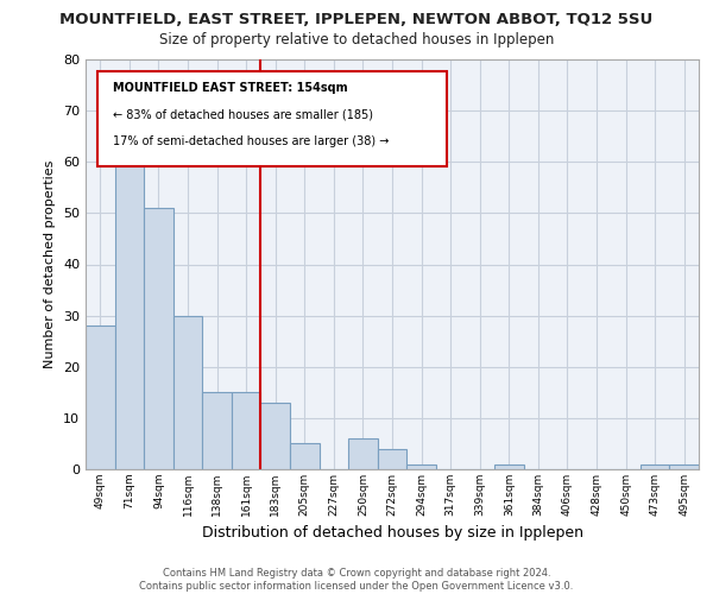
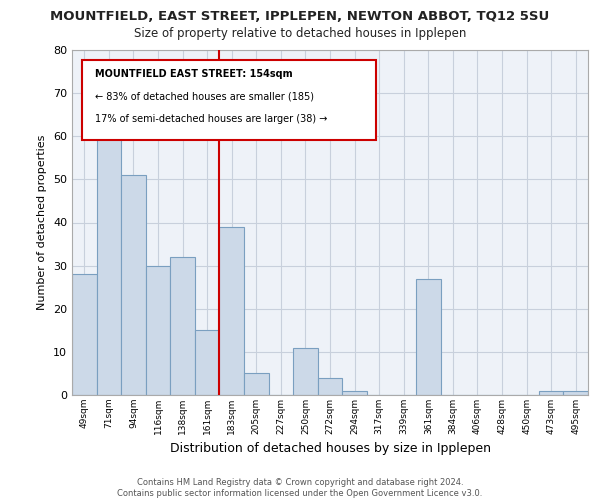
138sqm: 15 -> 32
183sqm: 13 -> 39
250sqm: 6 -> 11
361sqm: 1 -> 27
